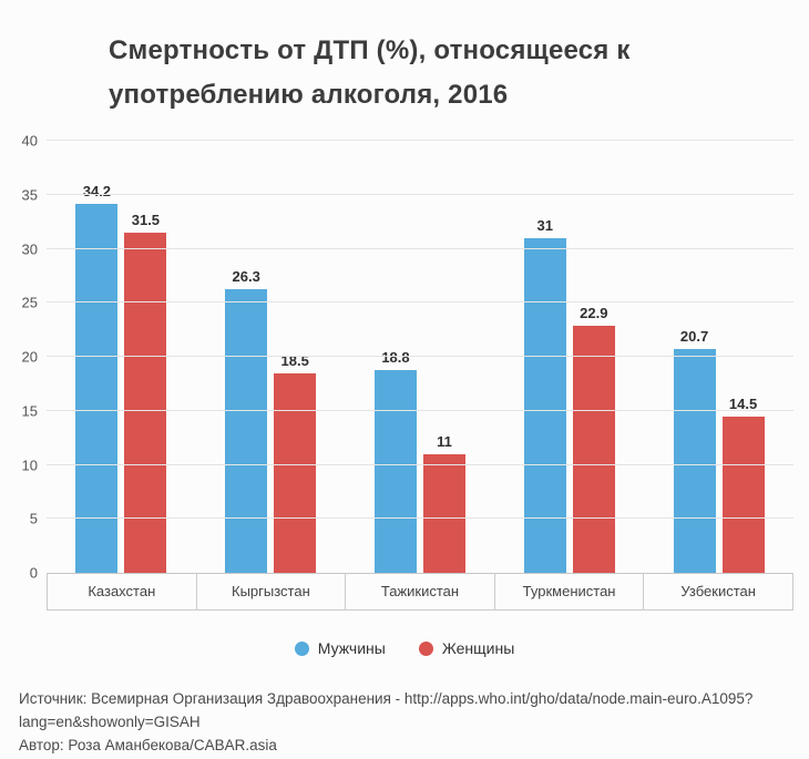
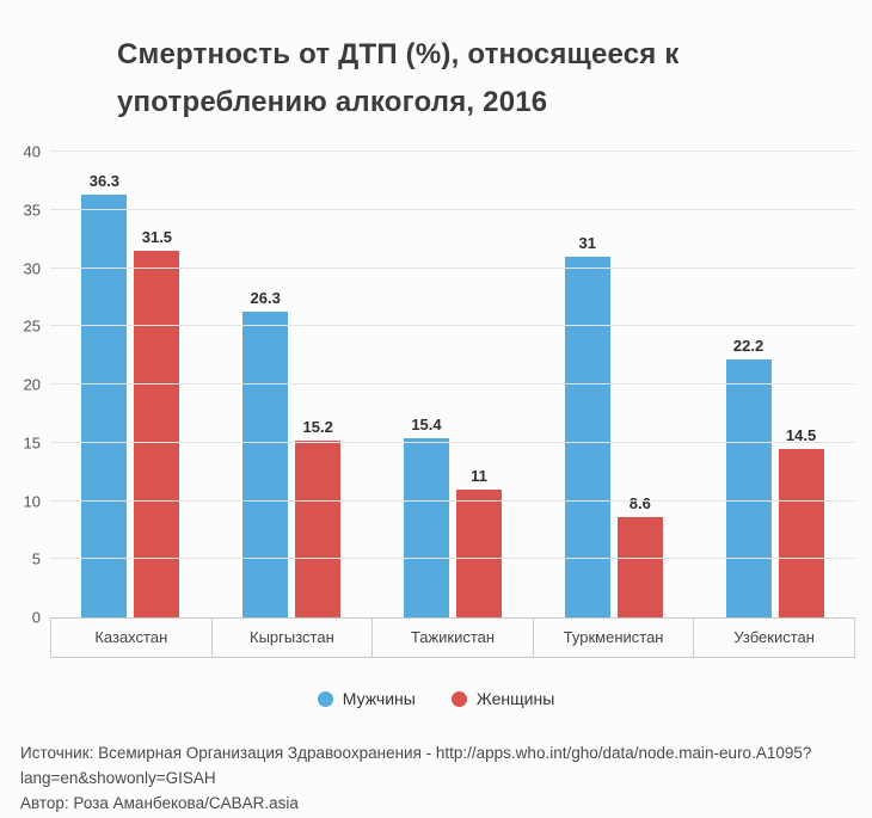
Мужчины/Казахстан: 34.2 -> 36.3
Женщины/Кыргызстан: 18.5 -> 15.2
Мужчины/Тажикистан: 18.8 -> 15.4
Женщины/Туркменистан: 22.9 -> 8.6
Мужчины/Узбекистан: 20.7 -> 22.2
